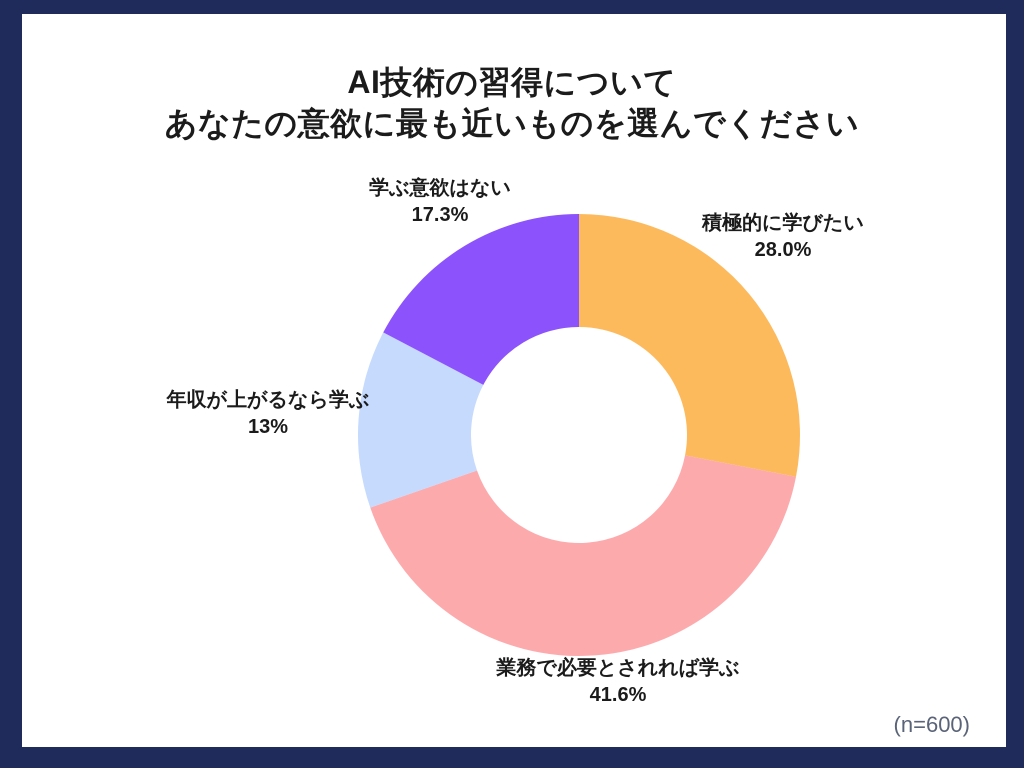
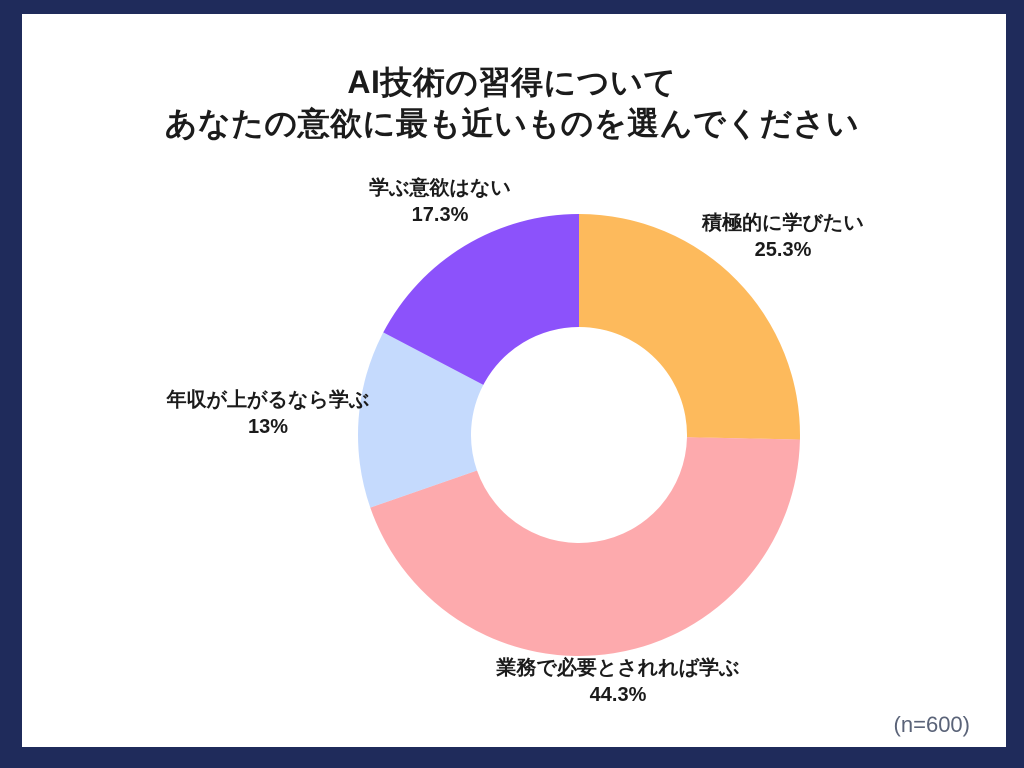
積極的に学びたい: 28.0% -> 25.3%
業務で必要とされれば学ぶ: 41.6% -> 44.3%
